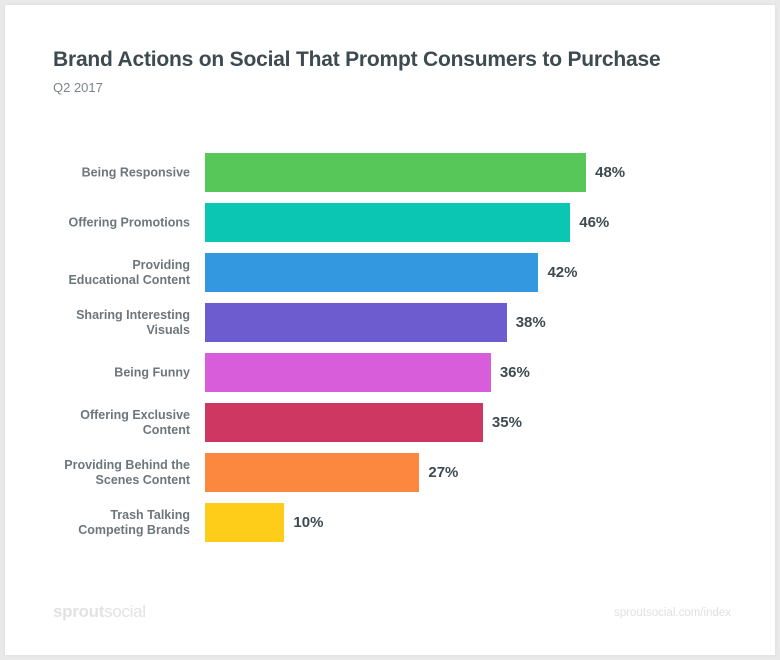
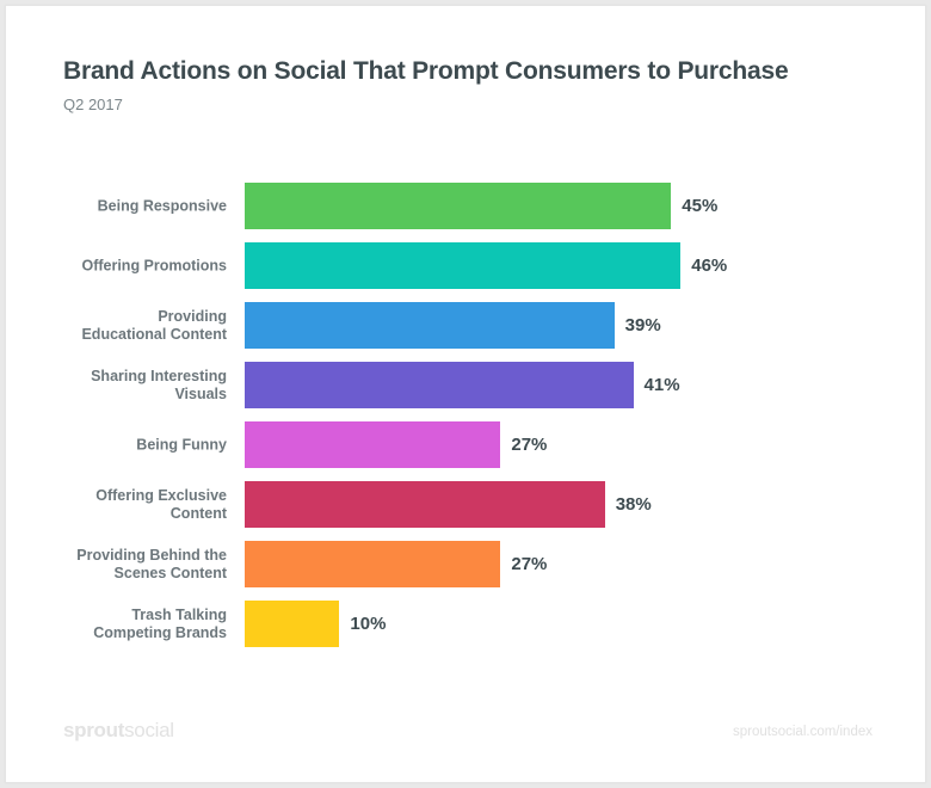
Being Responsive: 48% -> 45%
Providing Educational Content: 42% -> 39%
Sharing Interesting Visuals: 38% -> 41%
Being Funny: 36% -> 27%
Offering Exclusive Content: 35% -> 38%
